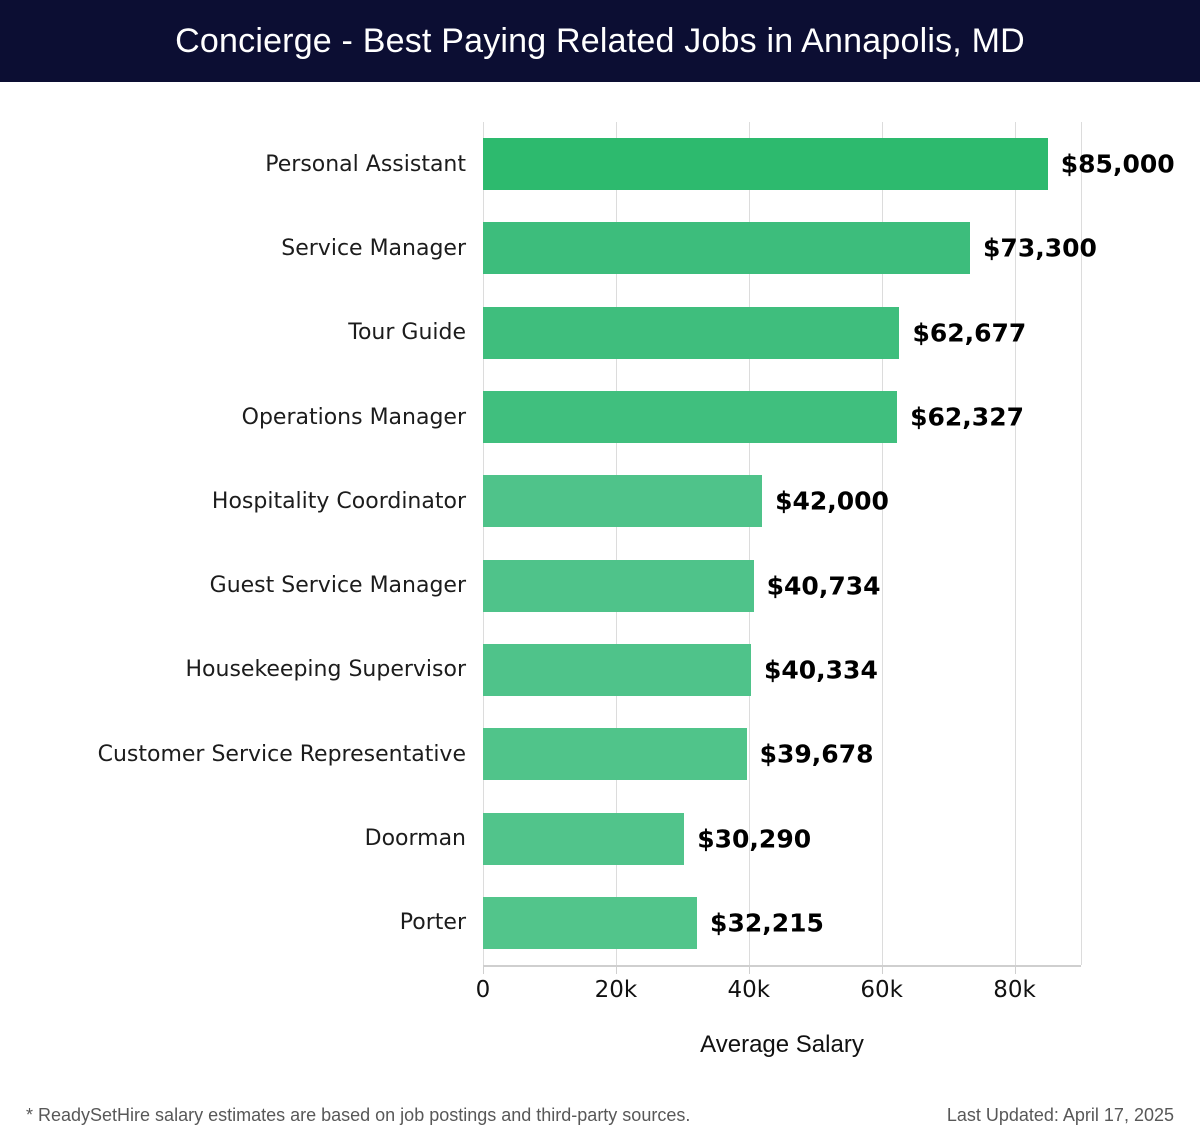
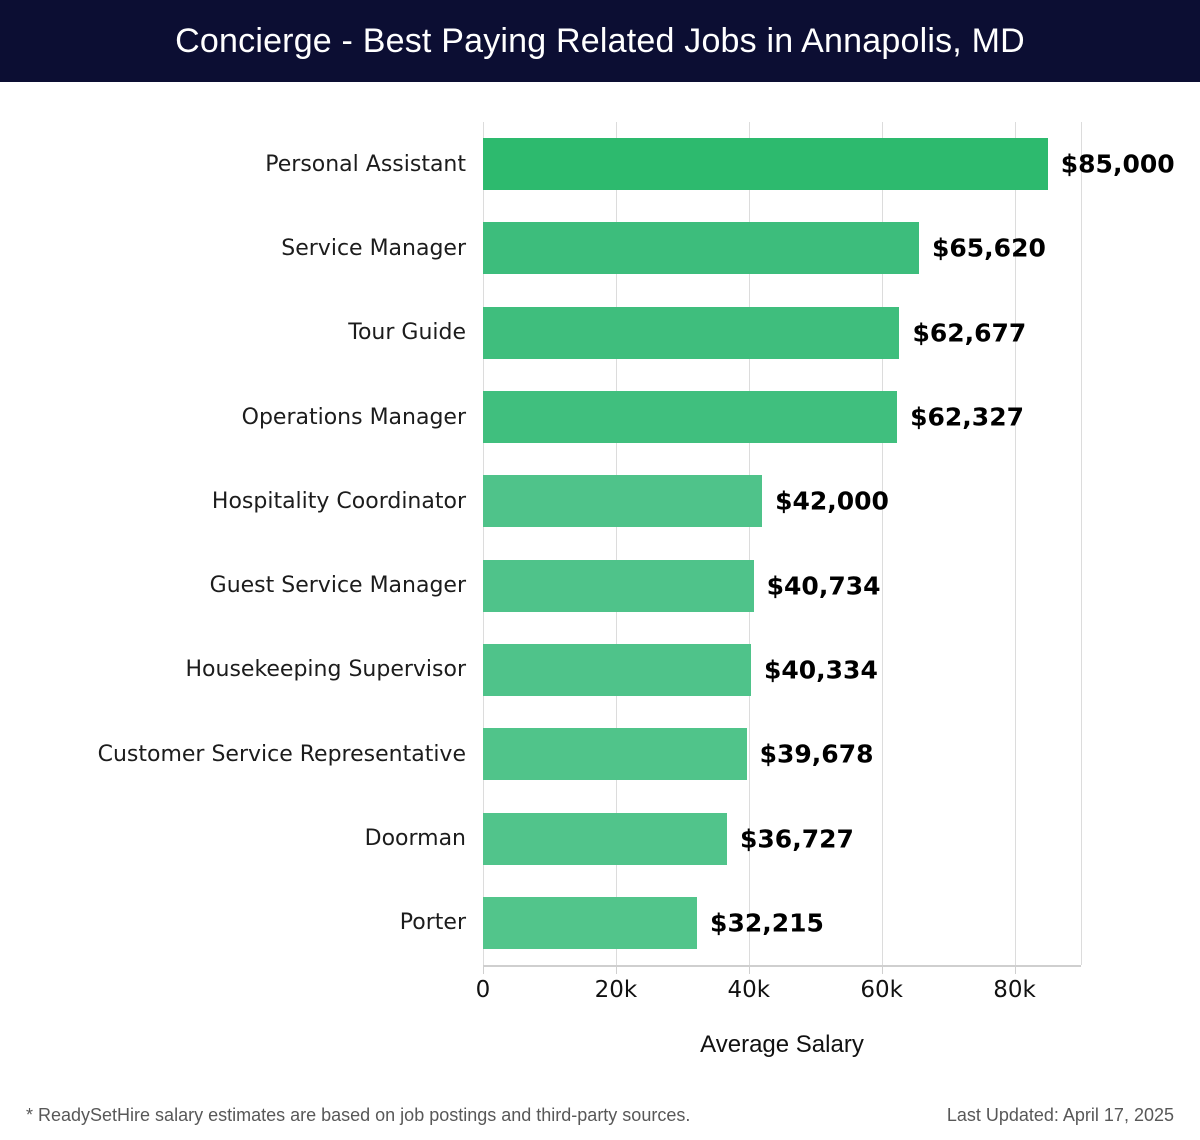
Service Manager: $73,300 -> $65,620
Doorman: $30,290 -> $36,727
